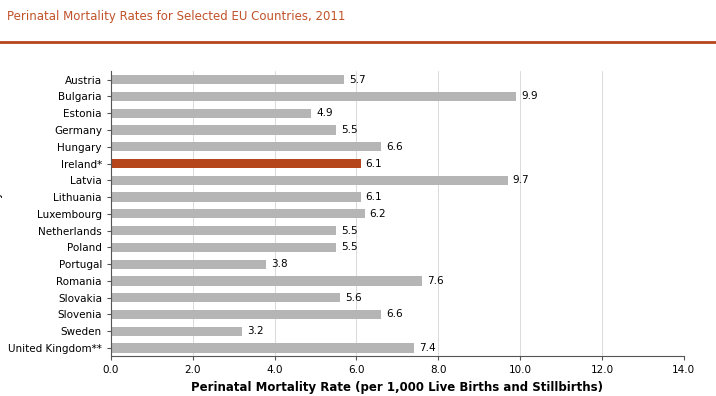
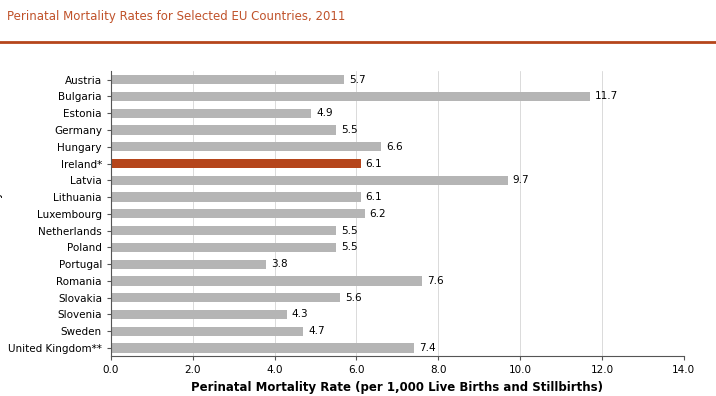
Bulgaria: 9.9 -> 11.7
Slovenia: 6.6 -> 4.3
Sweden: 3.2 -> 4.7
